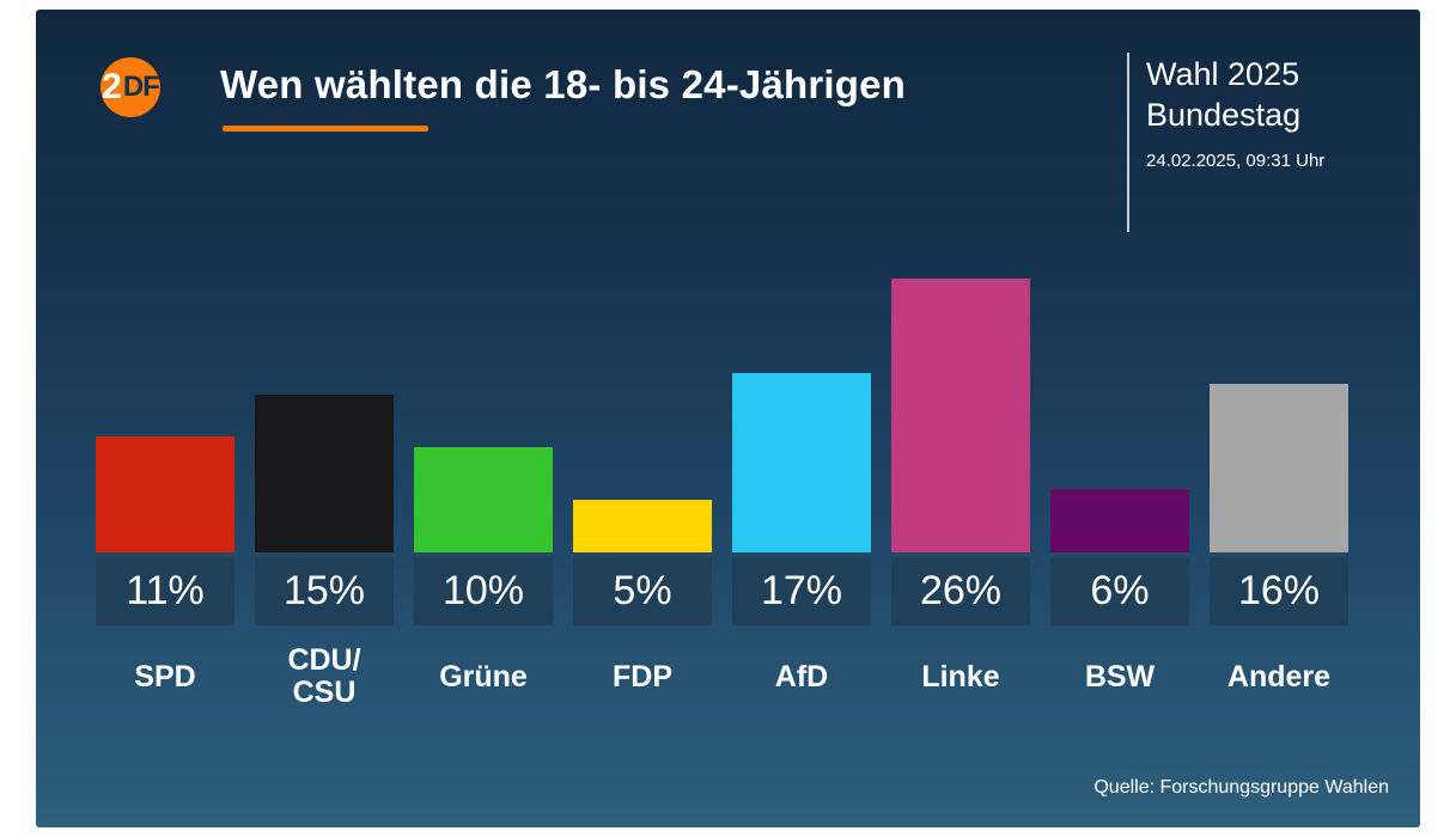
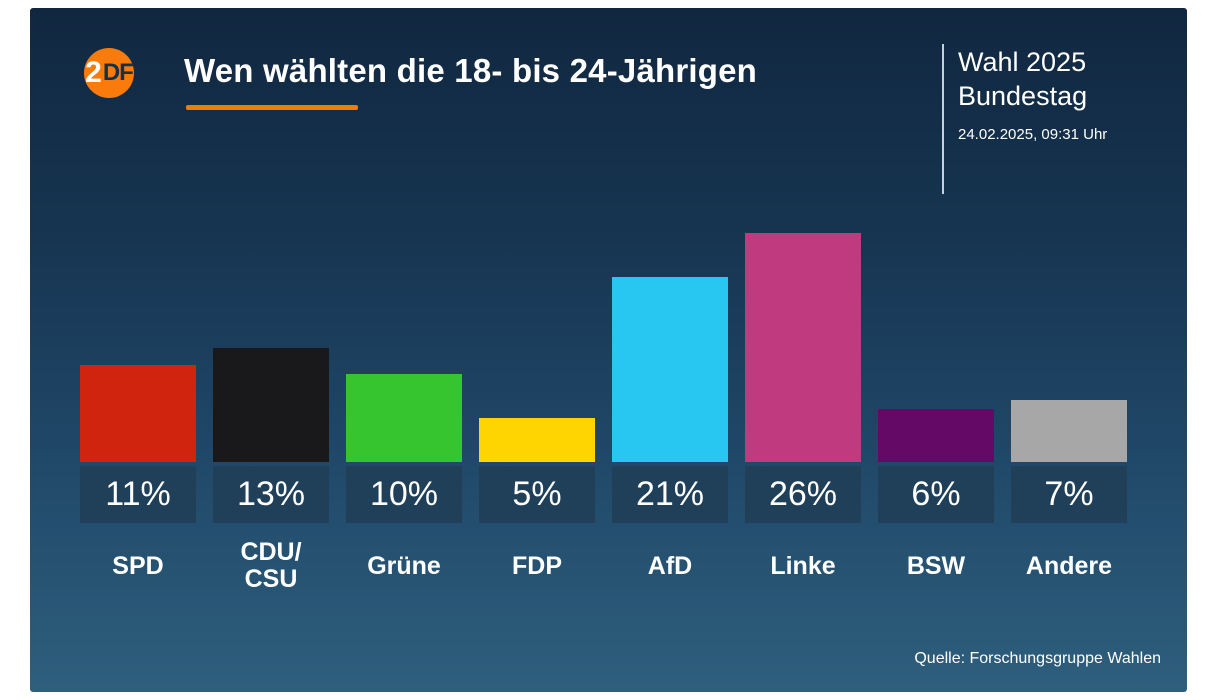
CDU/CSU: 15% -> 13%
AfD: 17% -> 21%
Andere: 16% -> 7%
